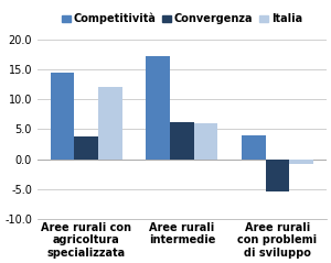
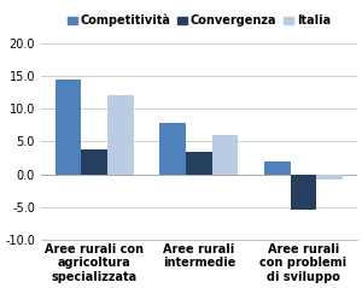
Competitività/Aree rurali intermedie: 17.2 -> 7.8
Convergenza/Aree rurali intermedie: 6.2 -> 3.5
Competitività/Aree rurali con problemi di sviluppo: 4.0 -> 2.0
